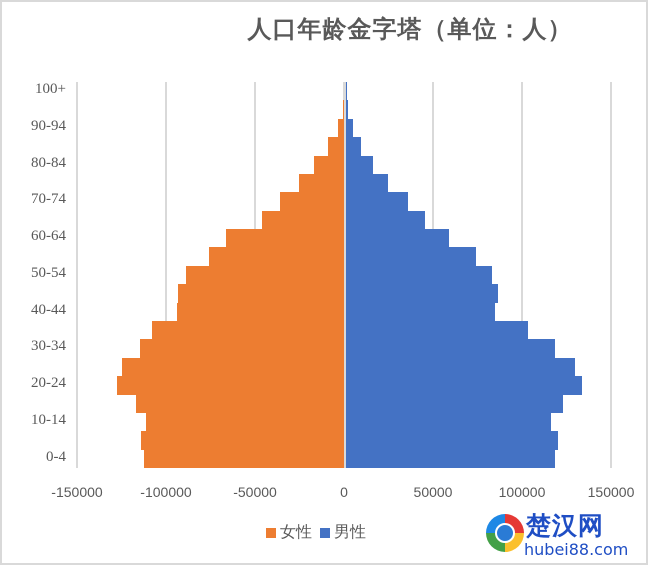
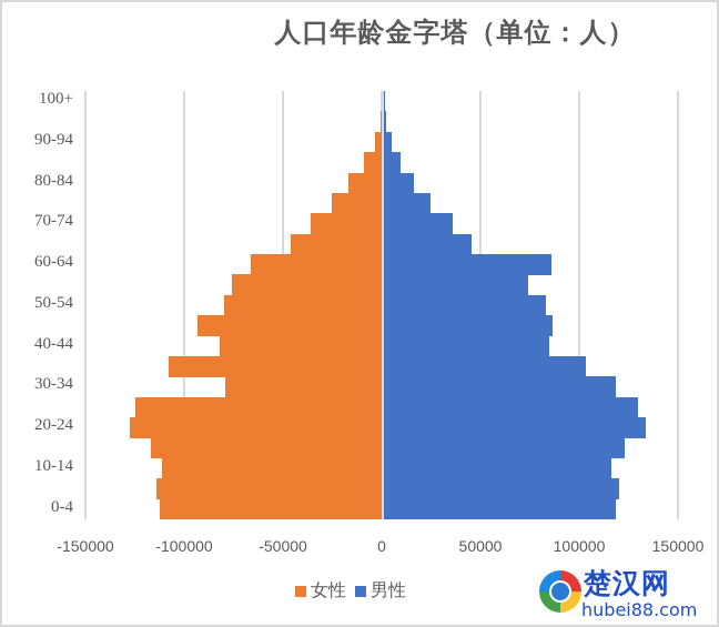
女性/30-34: -114000 -> -79000
女性/40-44: -94000 -> -82000
女性/50-54: -89000 -> -80000
男性/60-64: 58000 -> 85000
